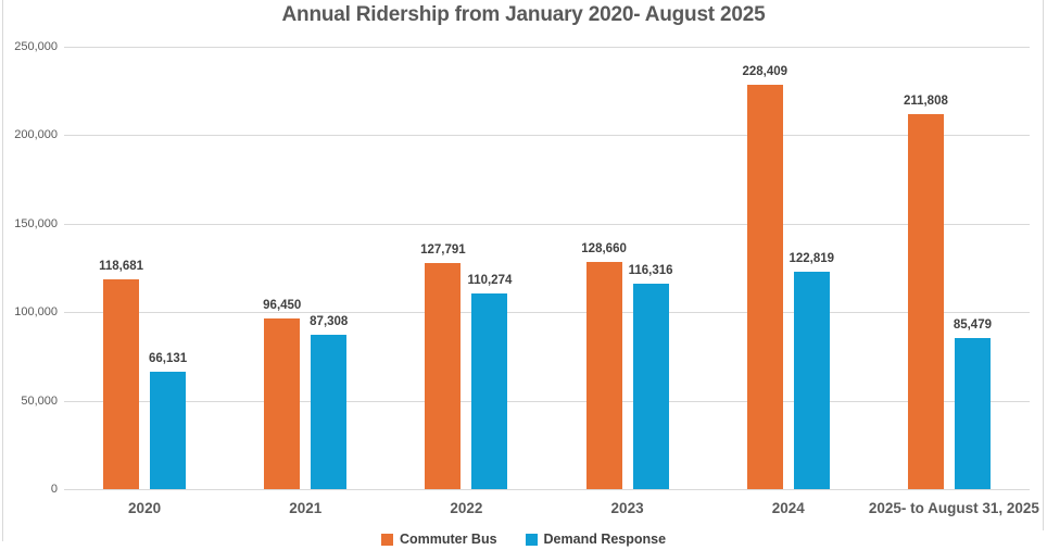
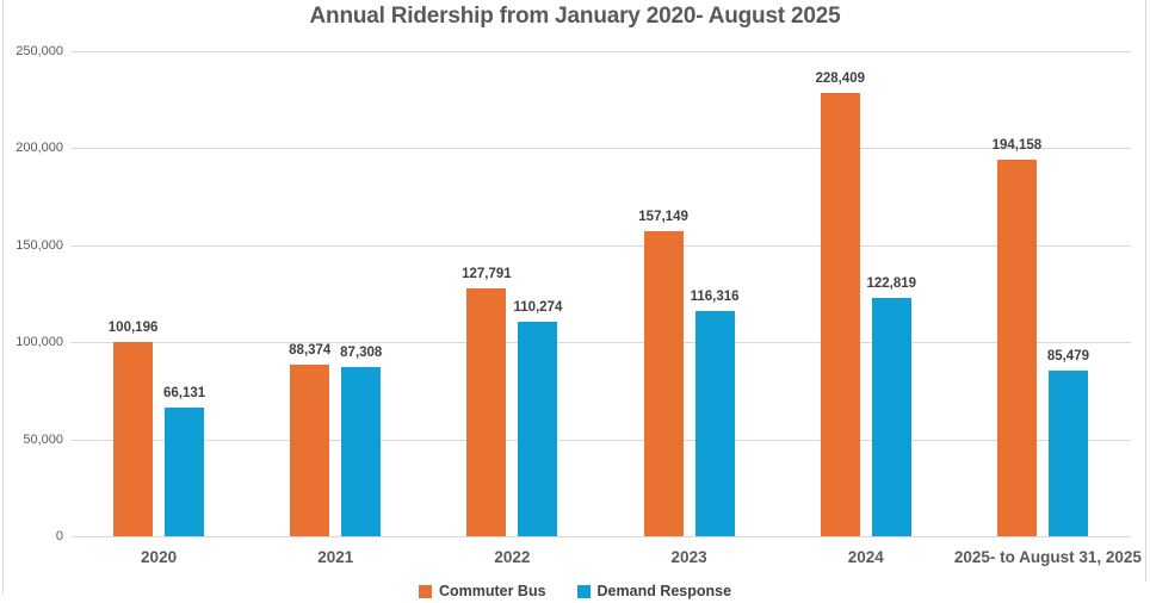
Commuter Bus/2020: 118,681 -> 100,196
Commuter Bus/2021: 96,450 -> 88,374
Commuter Bus/2023: 128,660 -> 157,149
Commuter Bus/2025- to August 31, 2025: 211,808 -> 194,158
